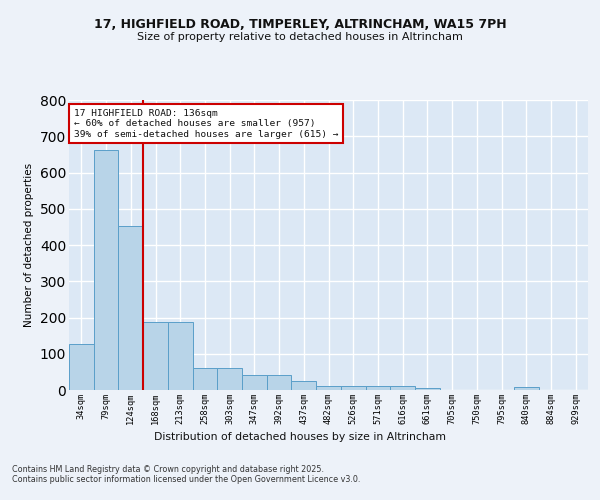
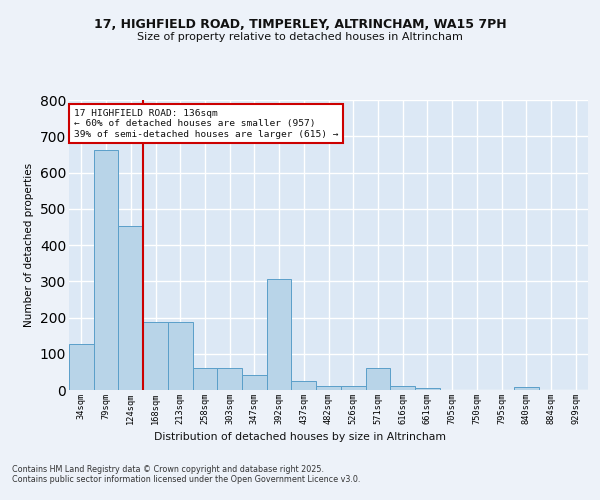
392sqm: 42 -> 305
571sqm: 10 -> 60
